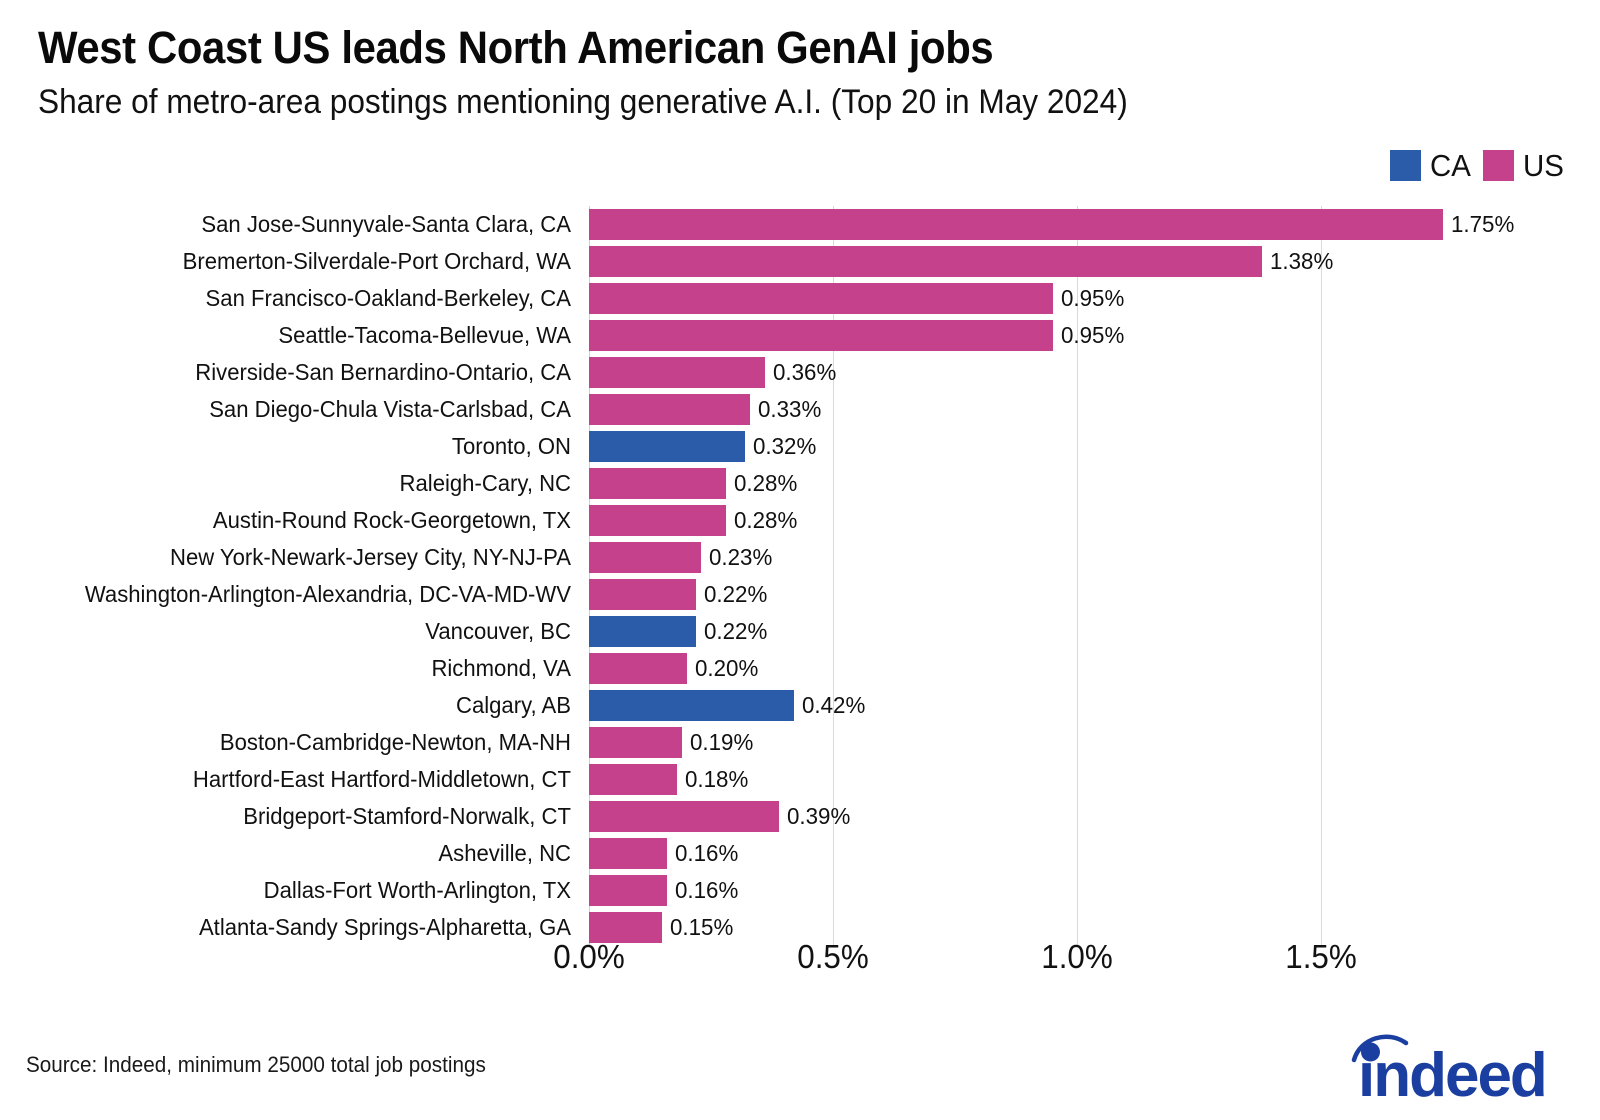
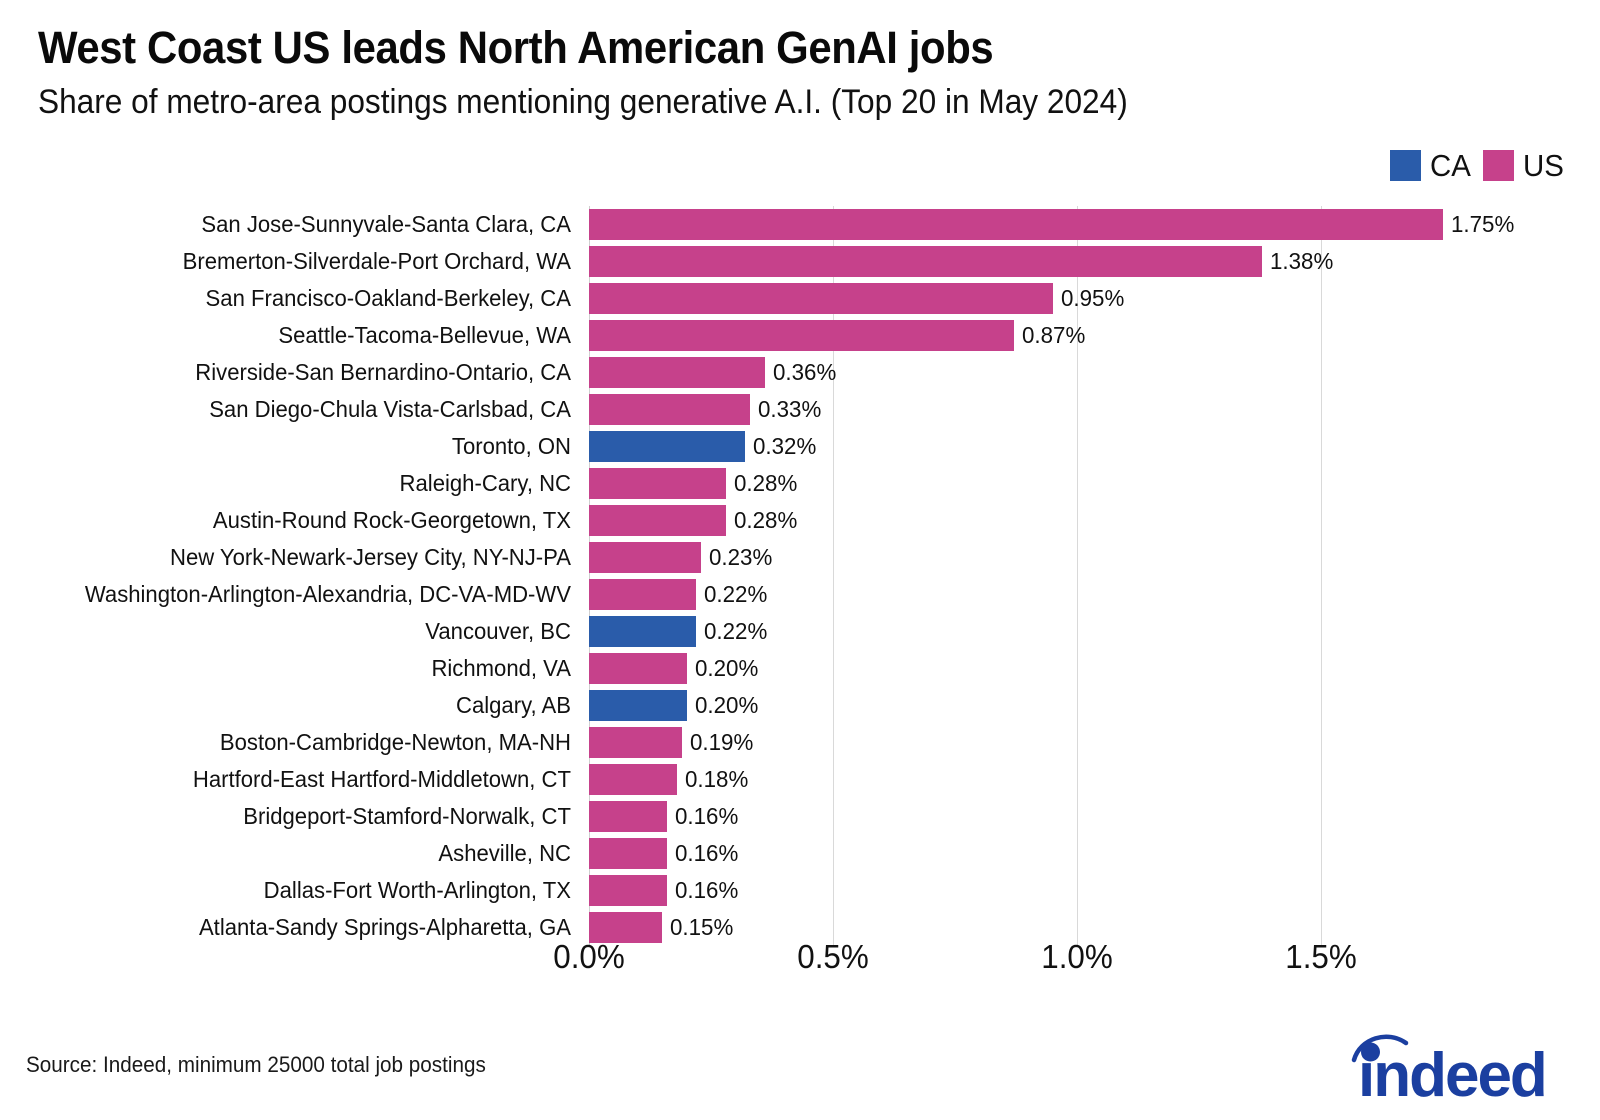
Seattle-Tacoma-Bellevue, WA: 0.95% -> 0.87%
Calgary, AB: 0.42% -> 0.20%
Bridgeport-Stamford-Norwalk, CT: 0.39% -> 0.16%
